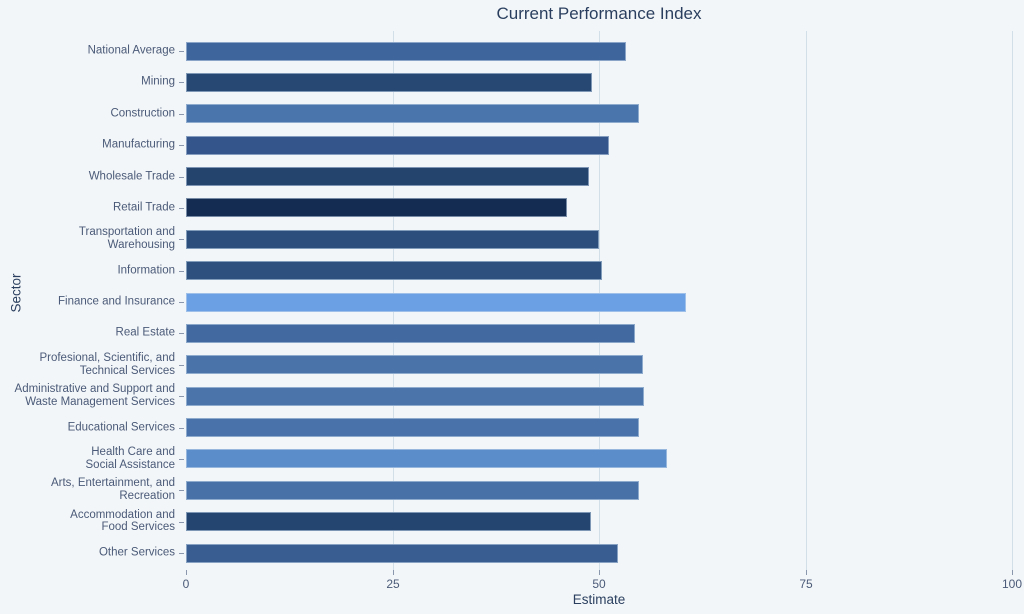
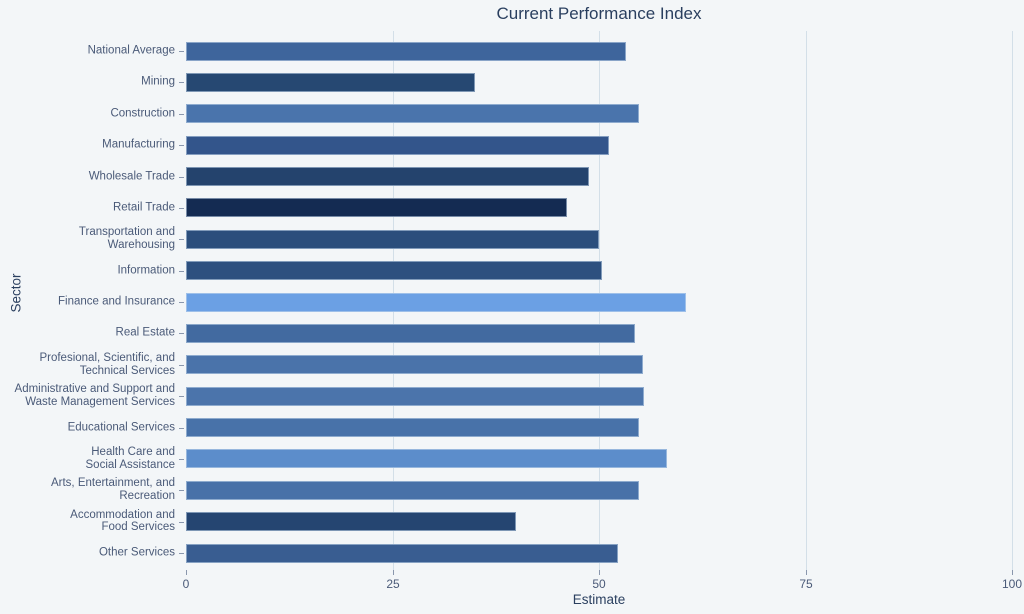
Mining: 49 -> 35
Accommodation and Food Services: 49 -> 40
